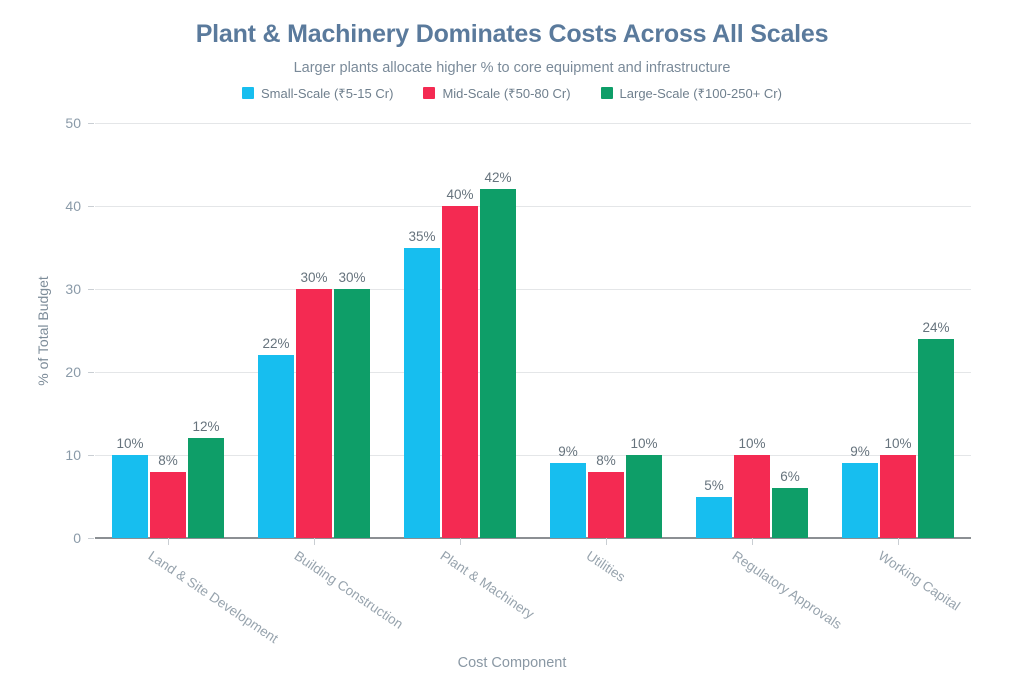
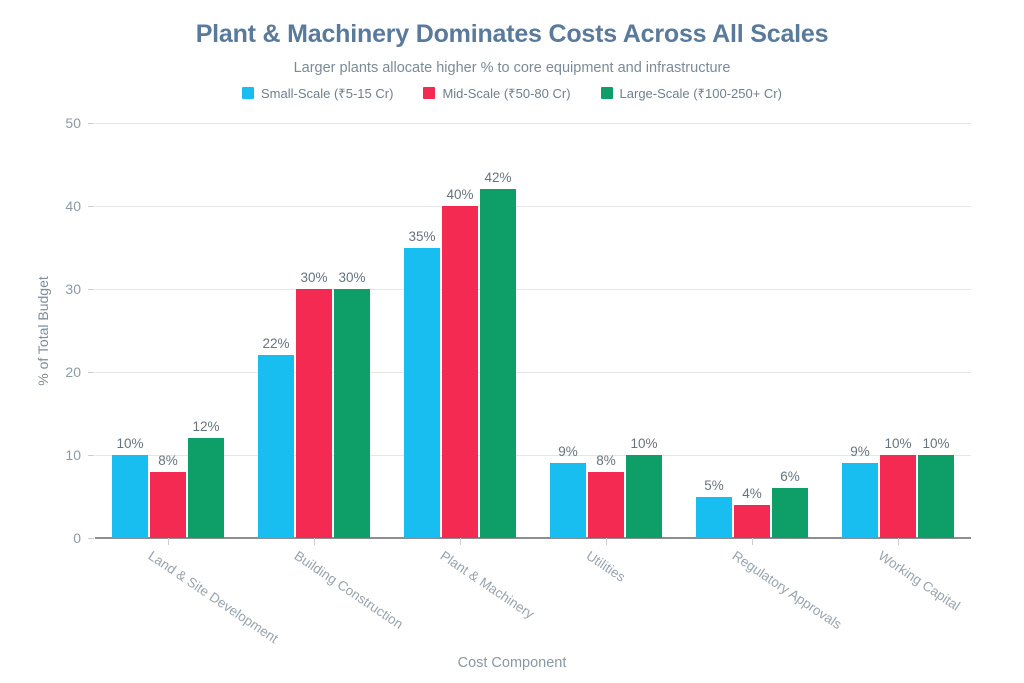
Mid-Scale (₹50-80 Cr)/Regulatory Approvals: 10% -> 4%
Large-Scale (₹100-250+ Cr)/Working Capital: 24% -> 10%
